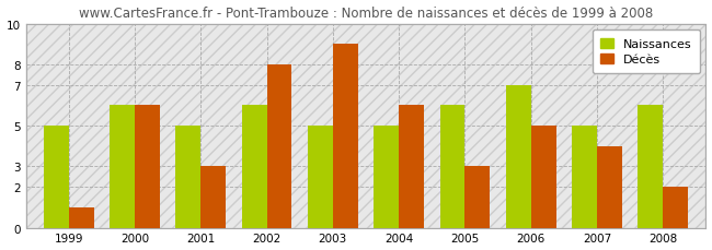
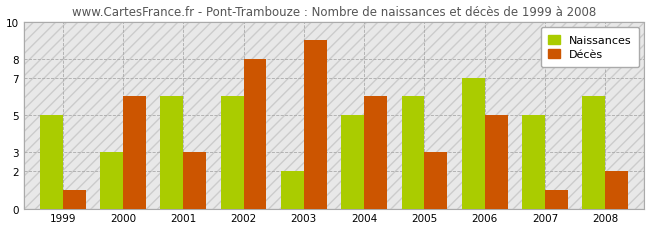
Naissances/2000: 6 -> 3
Naissances/2001: 5 -> 6
Naissances/2003: 5 -> 2
Décès/2007: 4 -> 1
